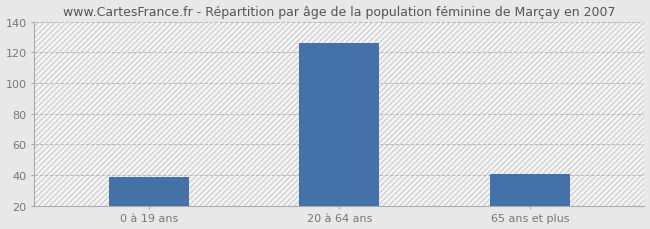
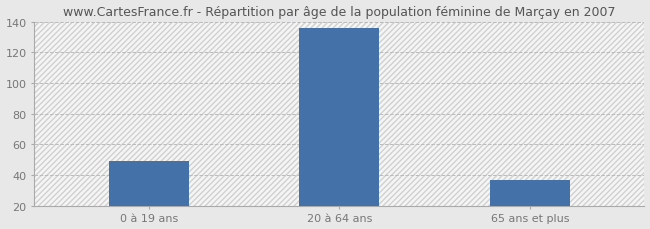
0 à 19 ans: 39 -> 49
20 à 64 ans: 126 -> 136
65 ans et plus: 41 -> 37
